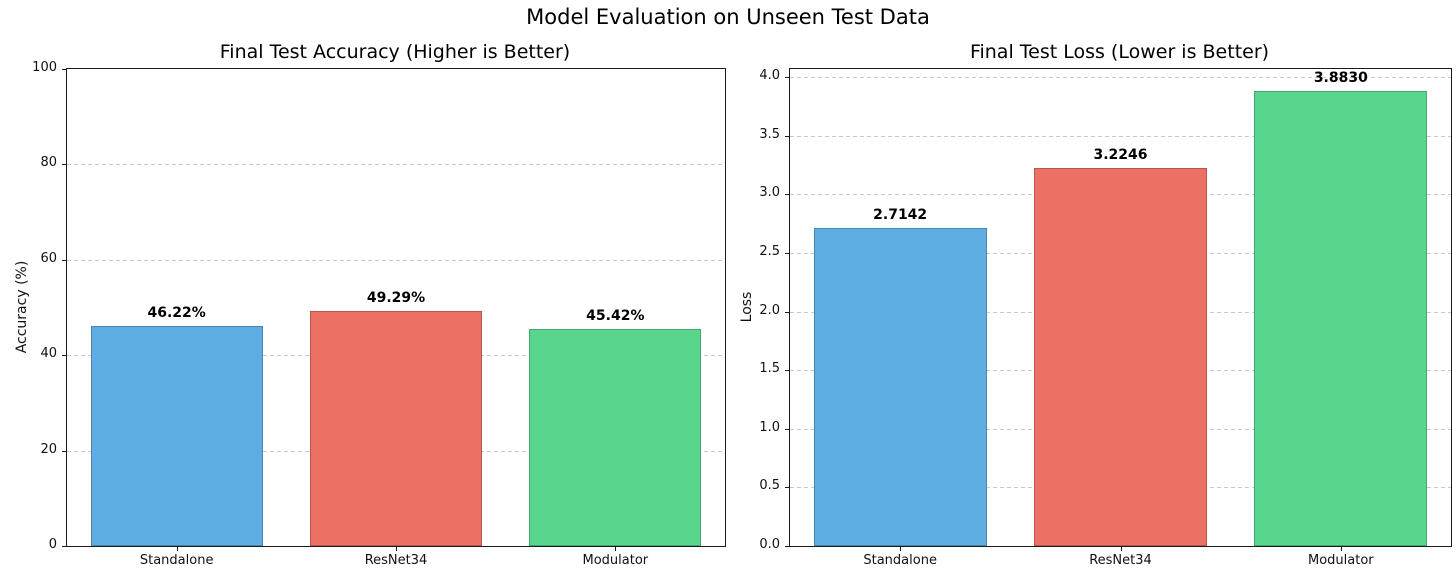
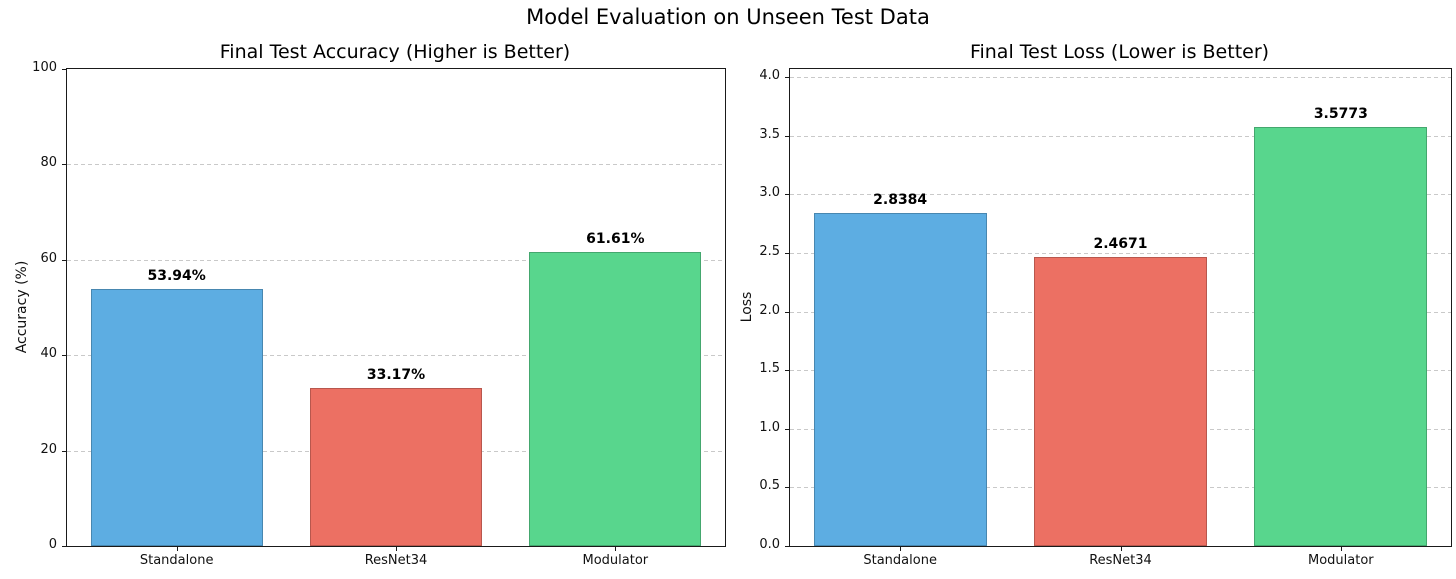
Final Test Accuracy (Higher is Better)/Standalone: 46.22% -> 53.94%
Final Test Accuracy (Higher is Better)/ResNet34: 49.29% -> 33.17%
Final Test Accuracy (Higher is Better)/Modulator: 45.42% -> 61.61%
Final Test Loss (Lower is Better)/Standalone: 2.7142 -> 2.8384
Final Test Loss (Lower is Better)/ResNet34: 3.2246 -> 2.4671
Final Test Loss (Lower is Better)/Modulator: 3.8830 -> 3.5773
